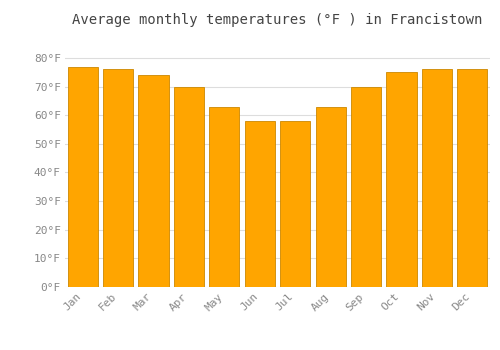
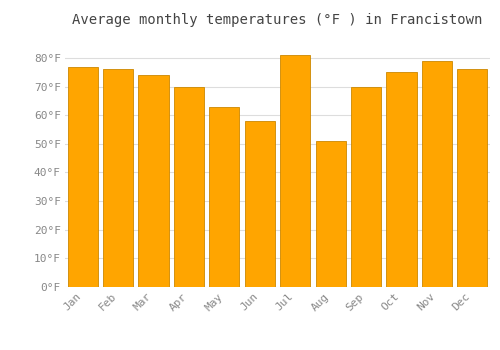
Jul: 58°F -> 81°F
Aug: 63°F -> 51°F
Nov: 76°F -> 79°F
